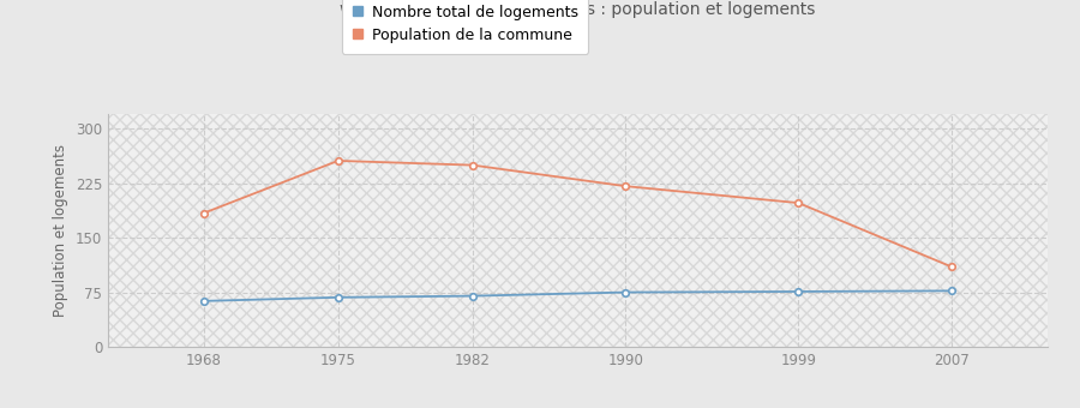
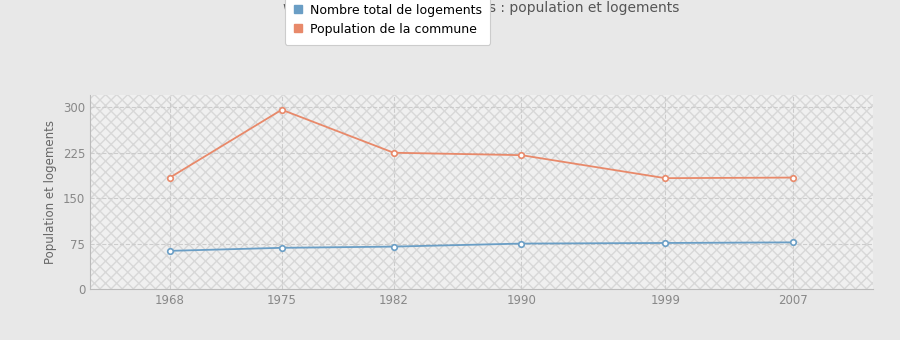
Population de la commune/1975: 256 -> 296
Population de la commune/1982: 250 -> 225
Population de la commune/1999: 198 -> 183
Population de la commune/2007: 110 -> 184
